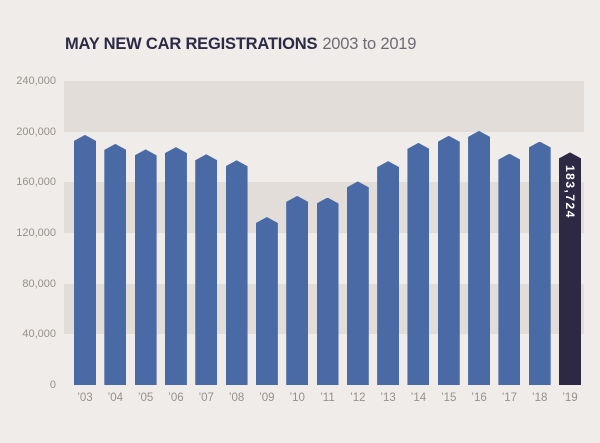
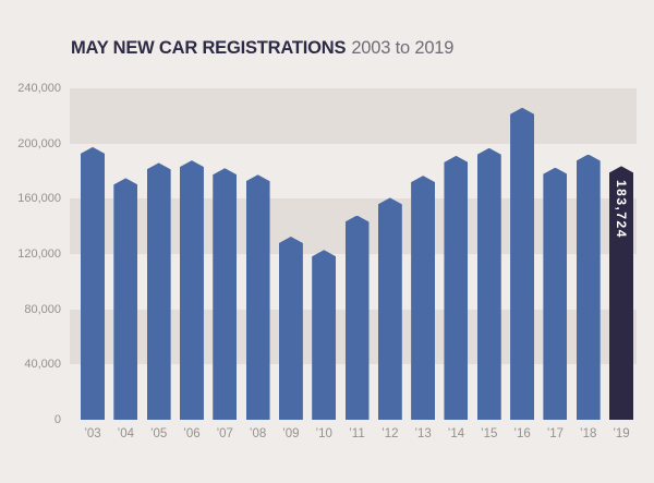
’04: 190000 -> 175000
’10: 149000 -> 123000
’16: 201000 -> 226000
